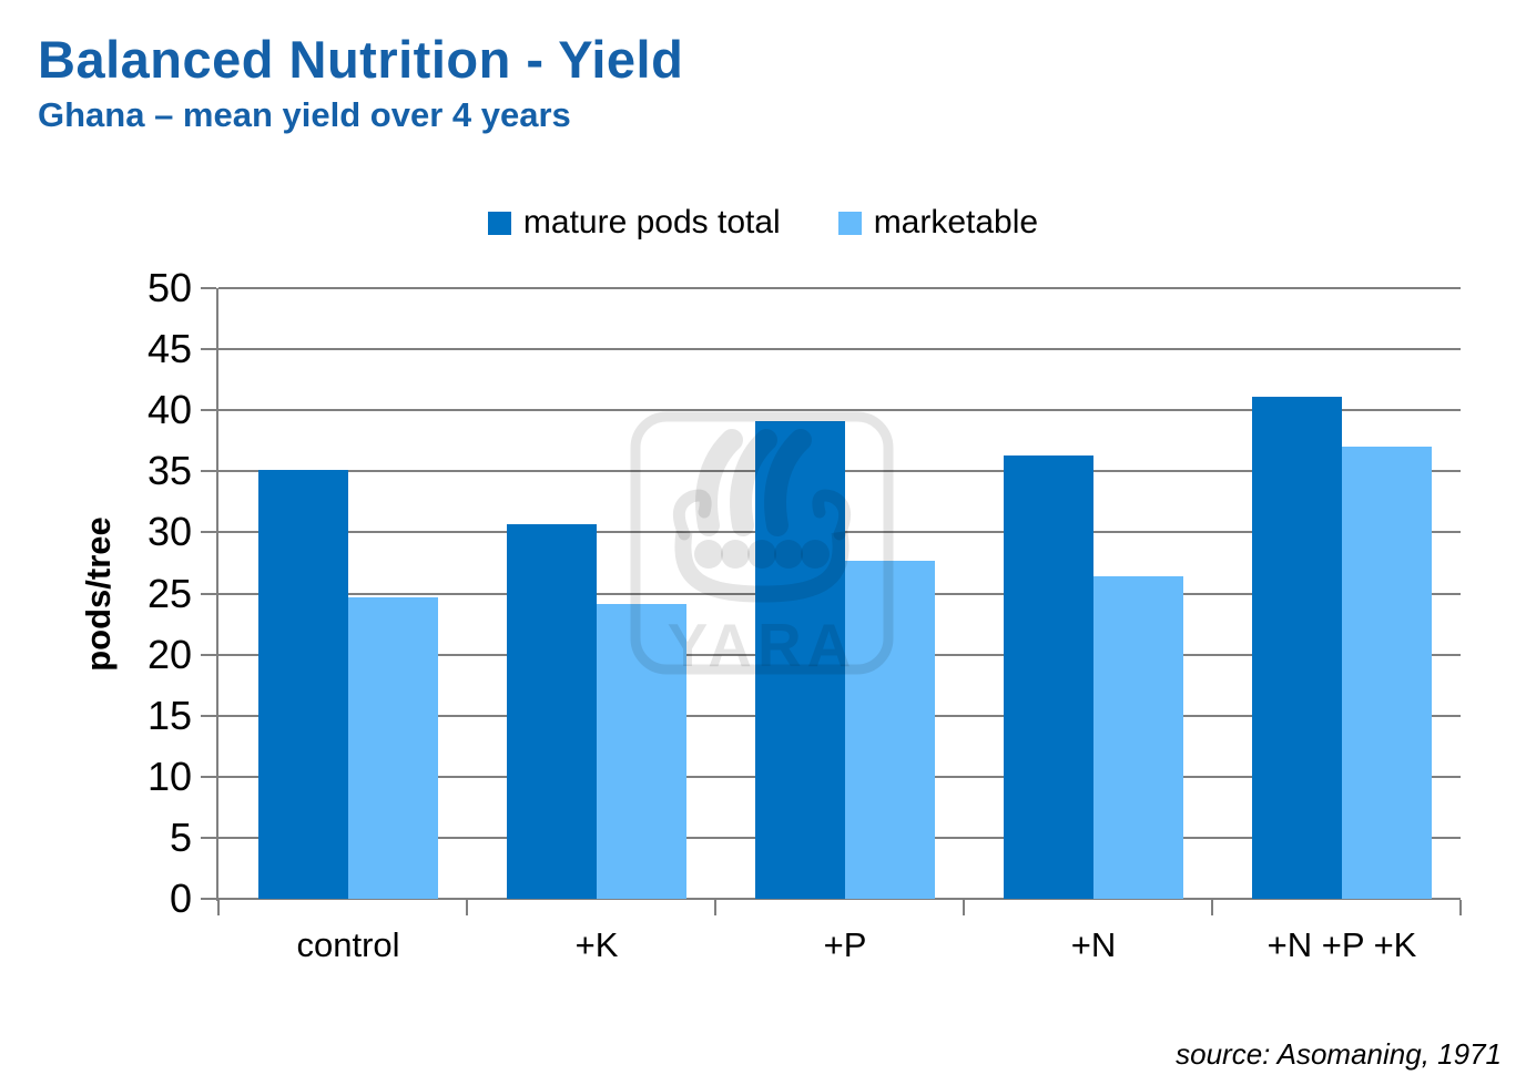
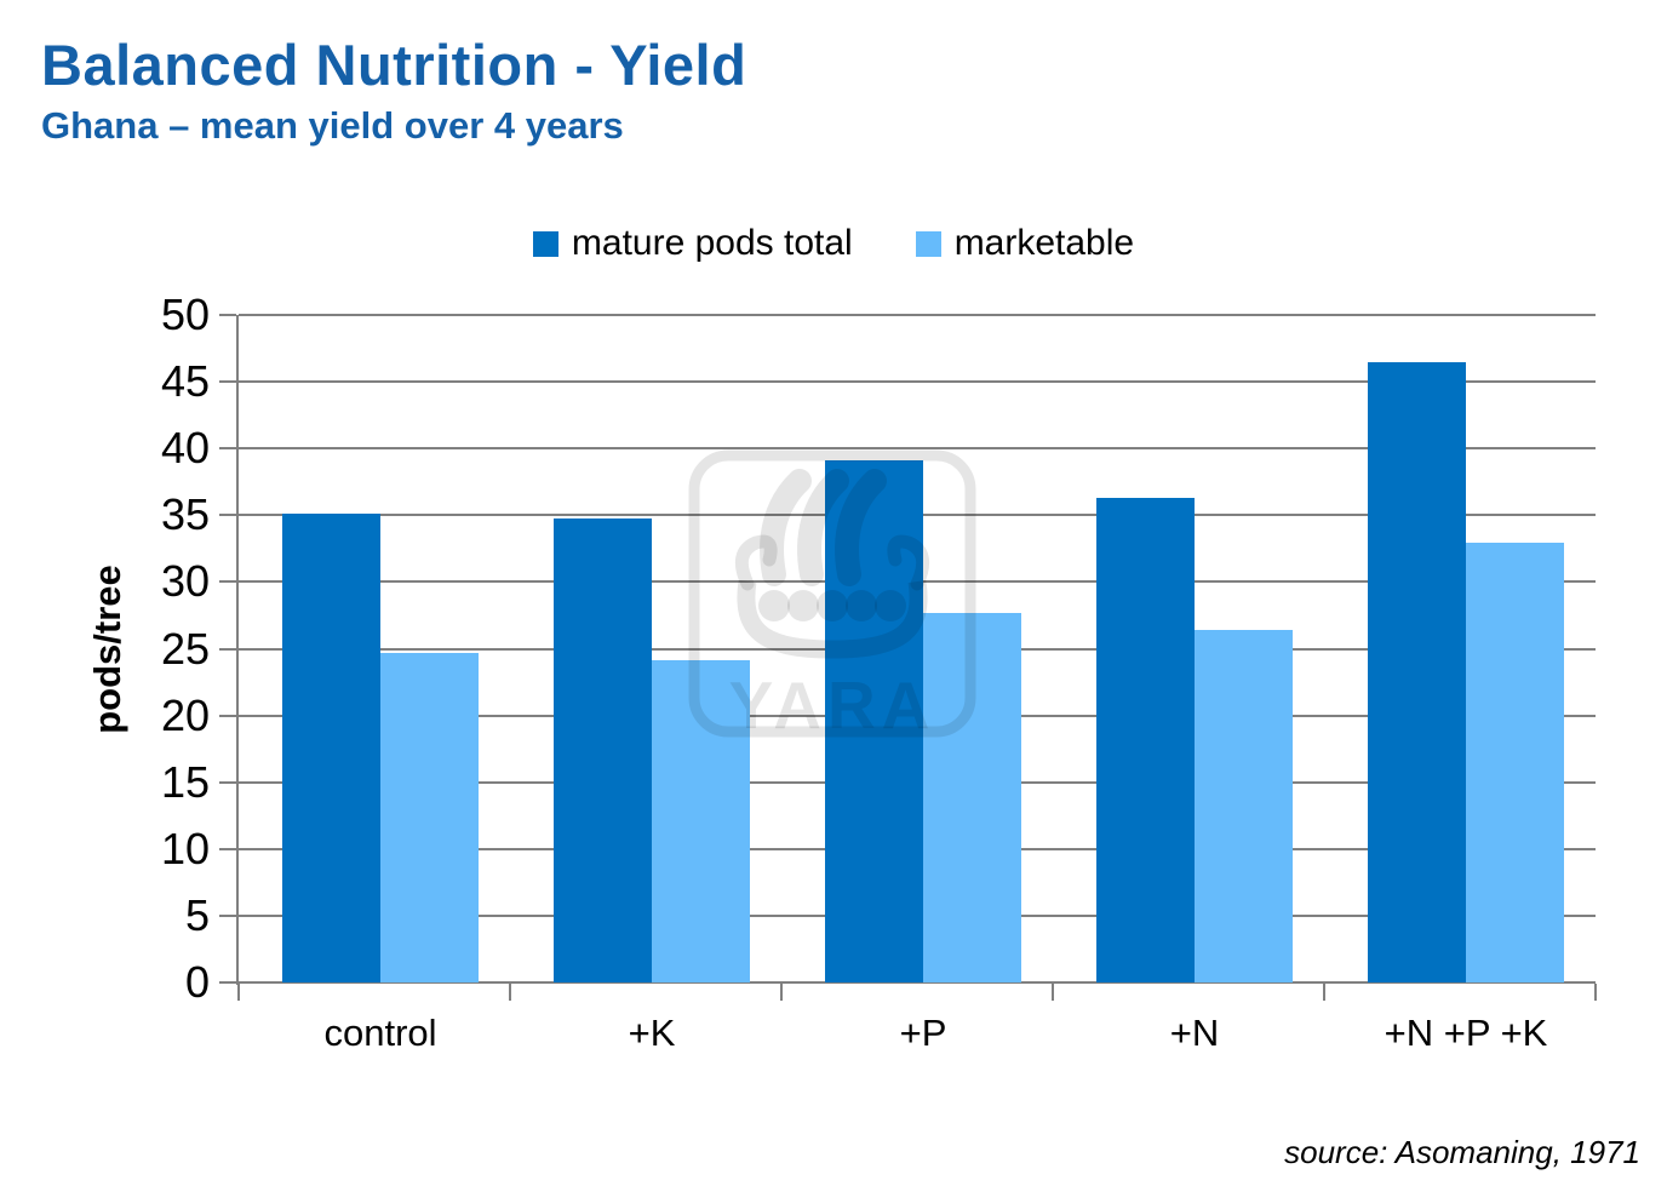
mature pods total/+K: 30.7 -> 34.8
mature pods total/+N +P +K: 41.1 -> 46.5
marketable/+N +P +K: 37.0 -> 32.9
